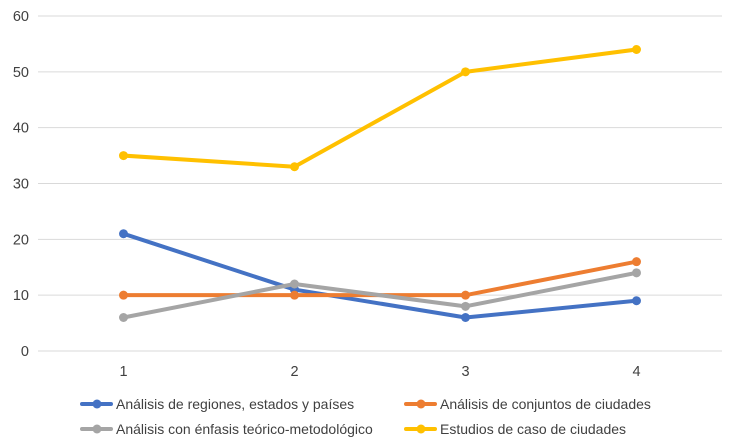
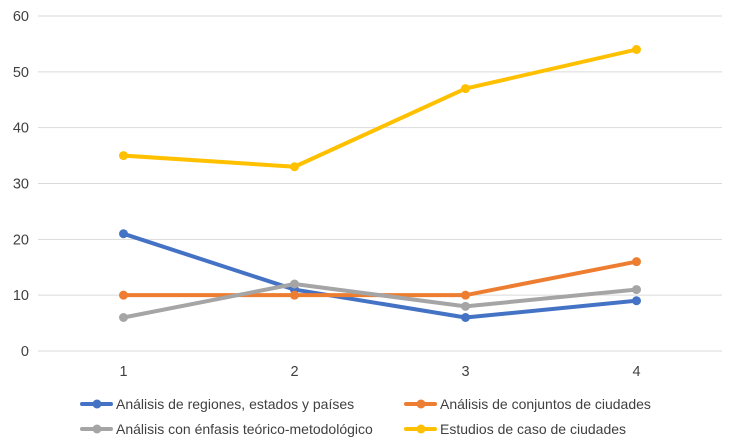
Estudios de caso de ciudades/3: 50 -> 47
Análisis con énfasis teórico-metodológico/4: 14 -> 11
